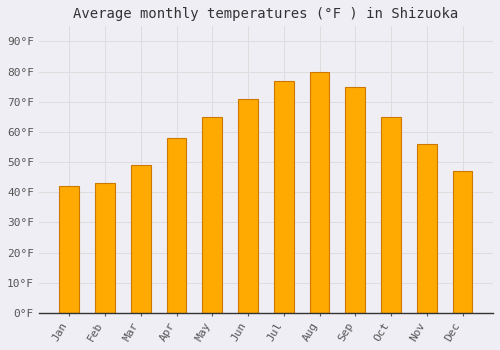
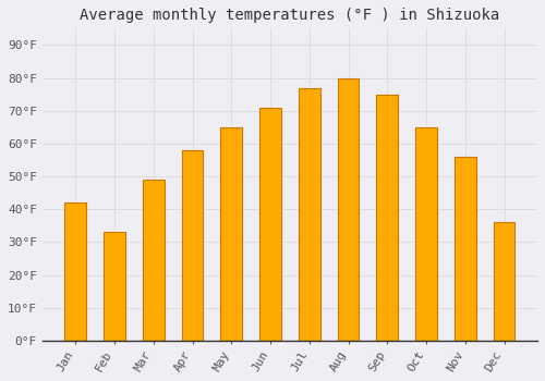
Feb: 43°F -> 33°F
Dec: 47°F -> 36°F
